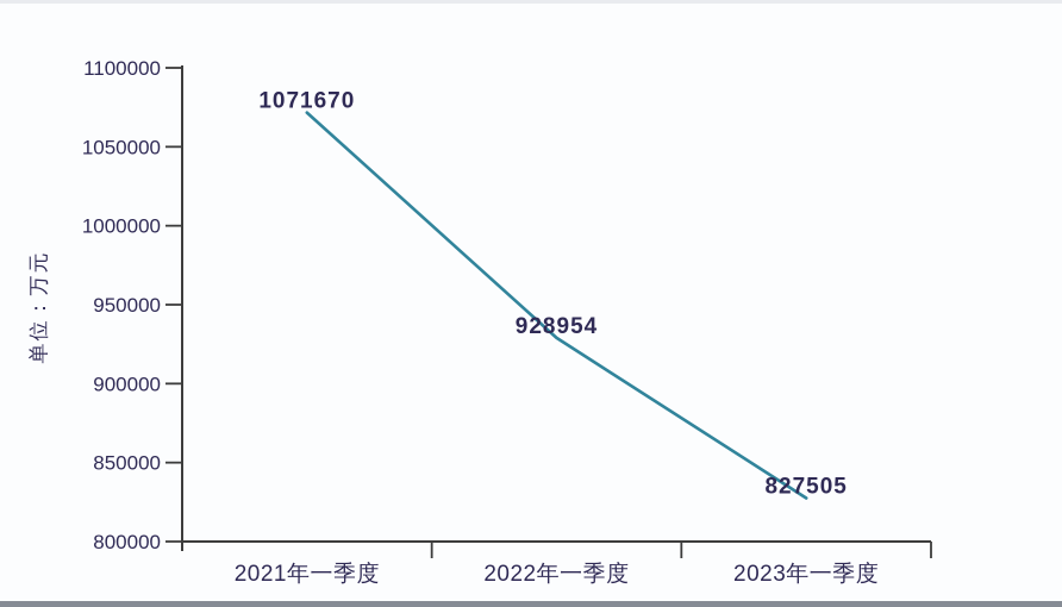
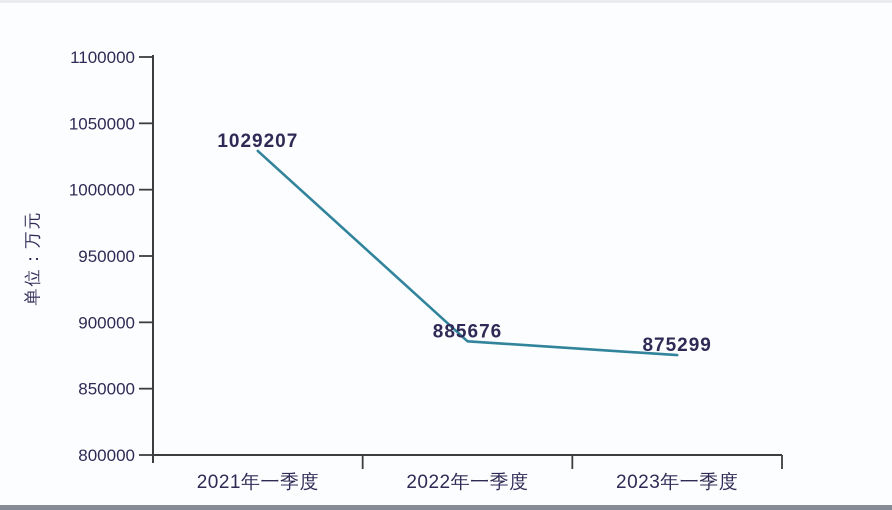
2021年一季度: 1071670 -> 1029207
2022年一季度: 928954 -> 885676
2023年一季度: 827505 -> 875299
